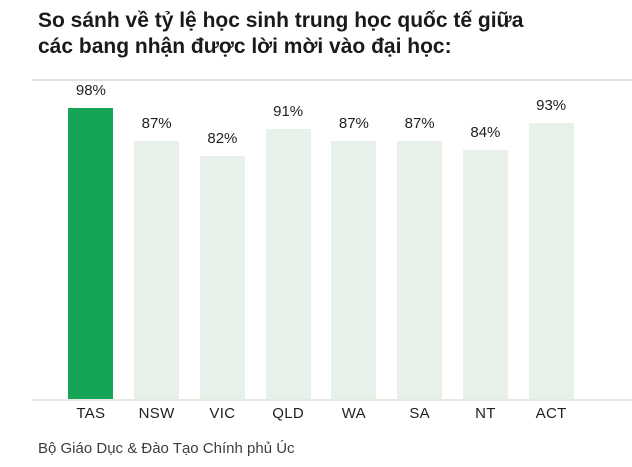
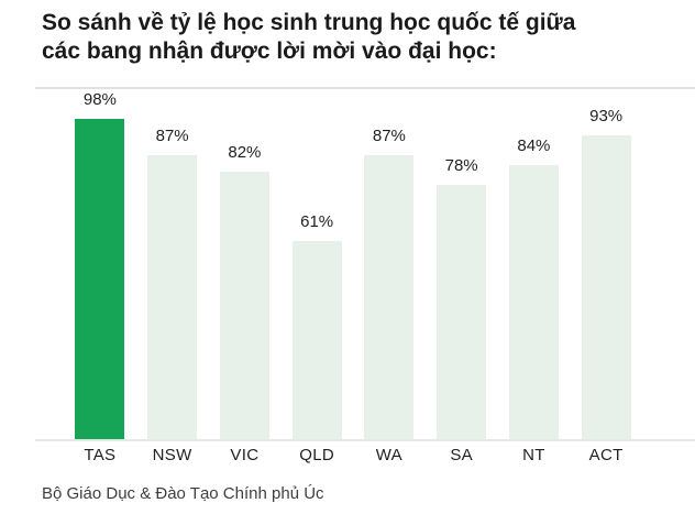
QLD: 91% -> 61%
SA: 87% -> 78%
